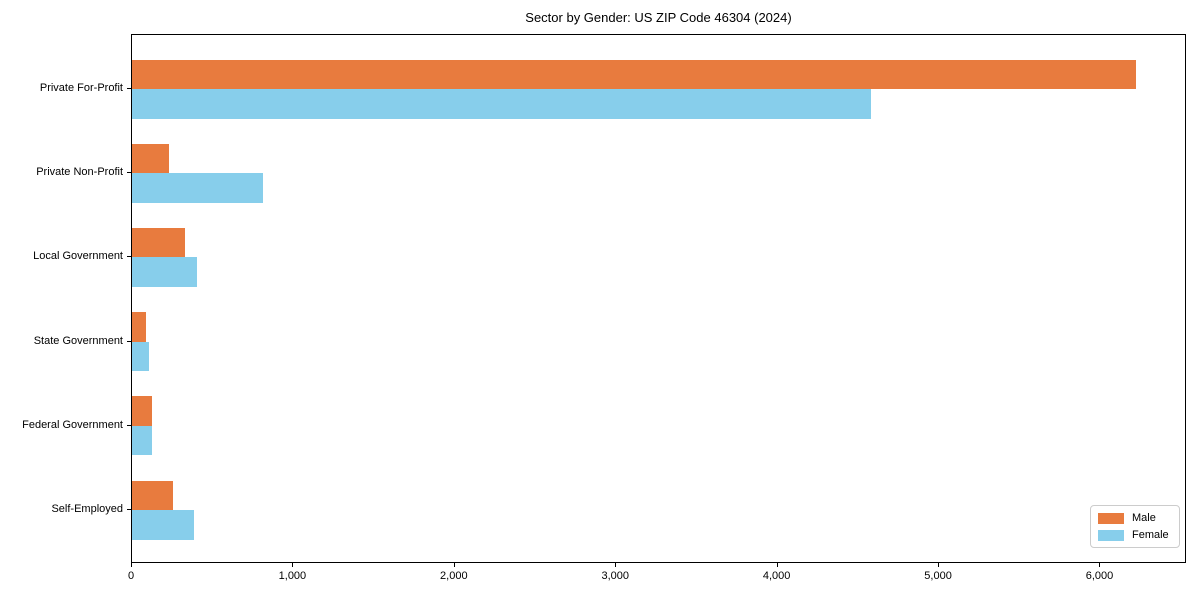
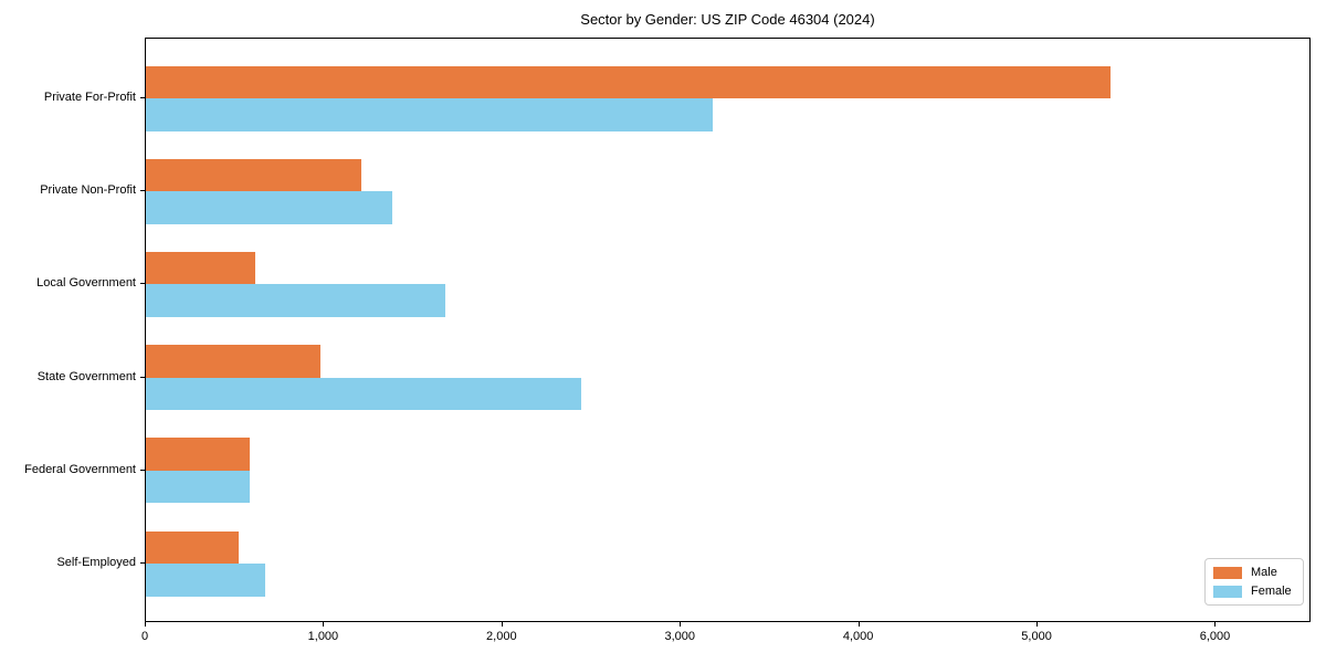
Male/Private For-Profit: 6220 -> 5410
Female/Private For-Profit: 4580 -> 3180
Male/Private Non-Profit: 230 -> 1210
Female/Private Non-Profit: 810 -> 1380
Male/Local Government: 330 -> 610
Female/Local Government: 400 -> 1680
Male/State Government: 80 -> 980
Female/State Government: 110 -> 2440
Male/Federal Government: 120 -> 580
Female/Federal Government: 130 -> 580
Male/Self-Employed: 260 -> 520
Female/Self-Employed: 380 -> 670
